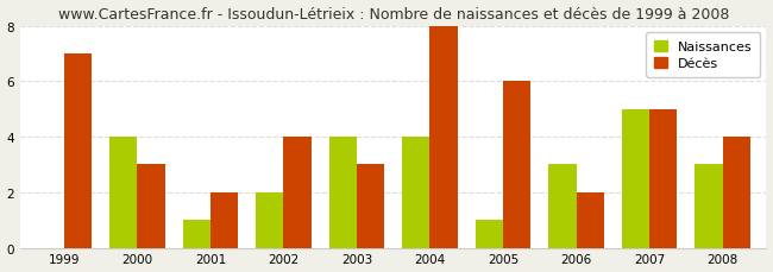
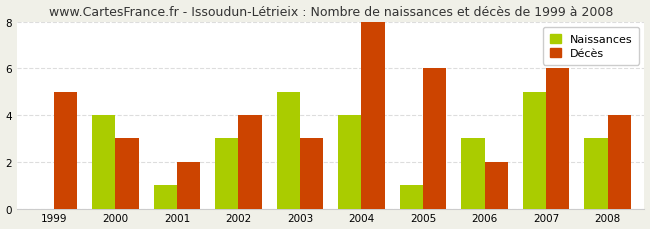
Décès/1999: 7 -> 5
Naissances/2002: 2 -> 3
Naissances/2003: 4 -> 5
Décès/2007: 5 -> 6
